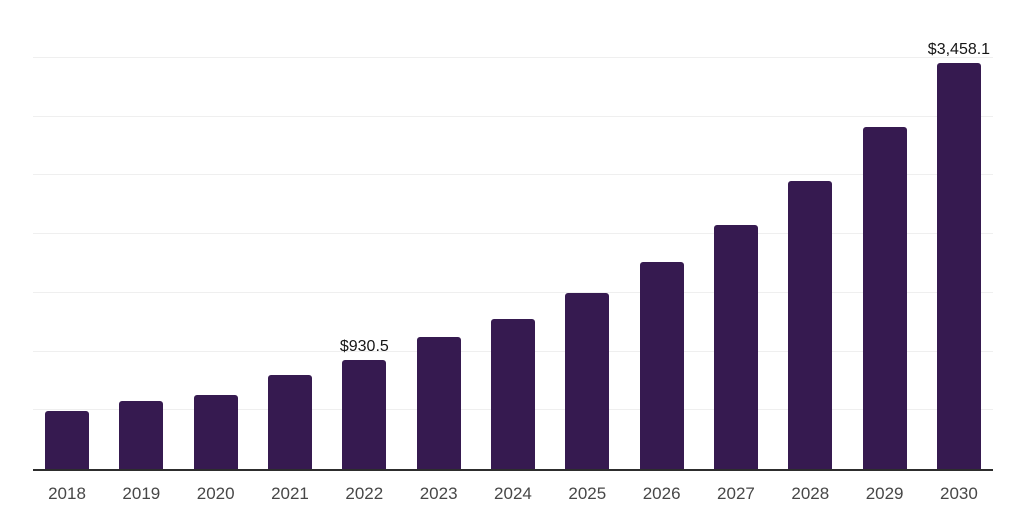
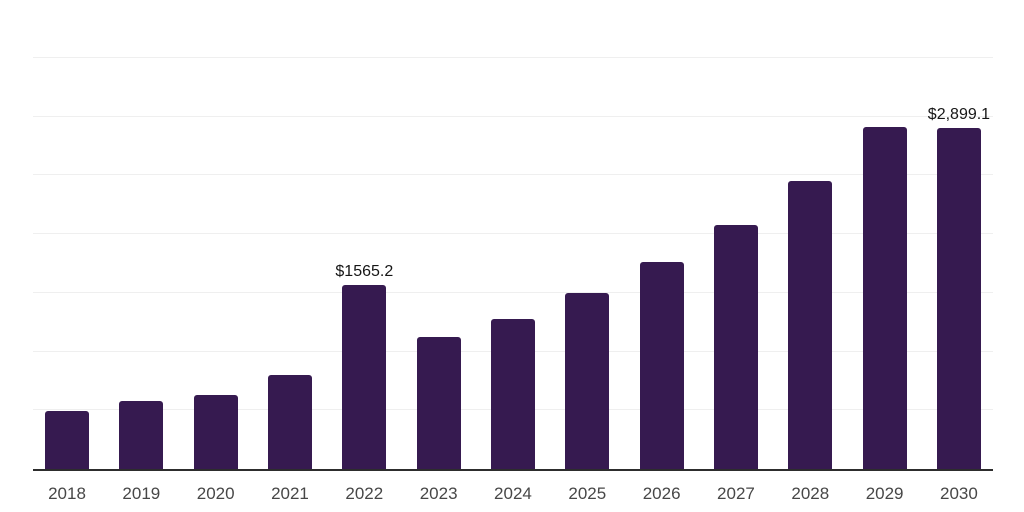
2022: $930.5 -> $1565.2
2030: $3,458.1 -> $2,899.1
